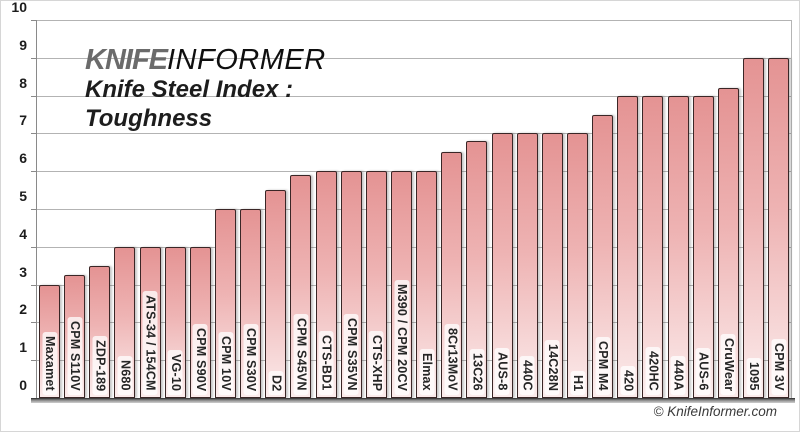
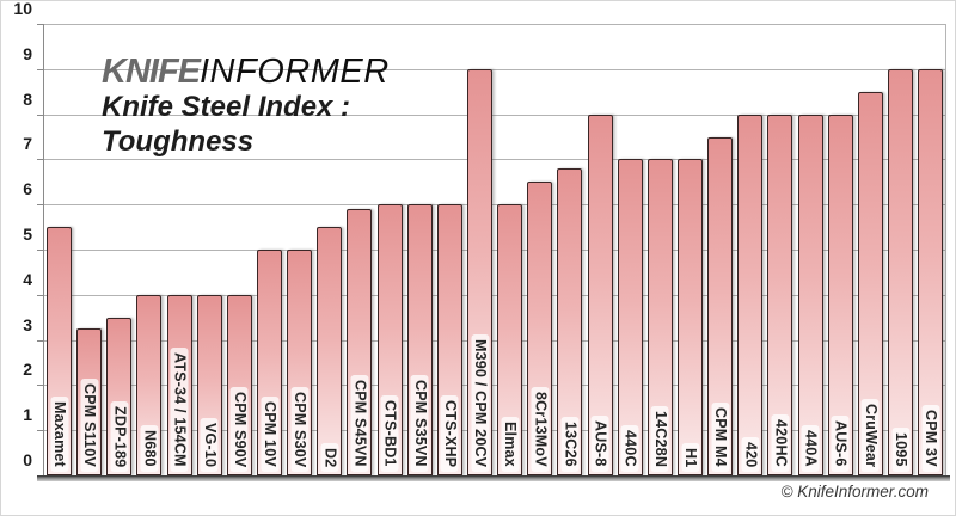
Maxamet: 3.0 -> 5.5
M390 / CPM 20CV: 6.0 -> 9.0
AUS-8: 7.0 -> 8.0
CruWear: 8.2 -> 8.5
